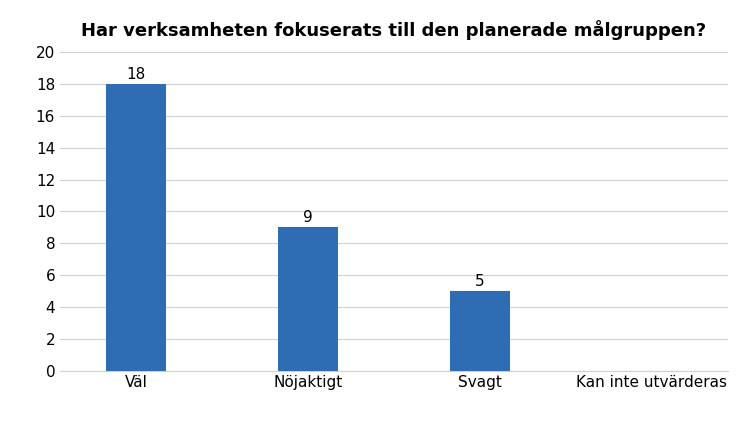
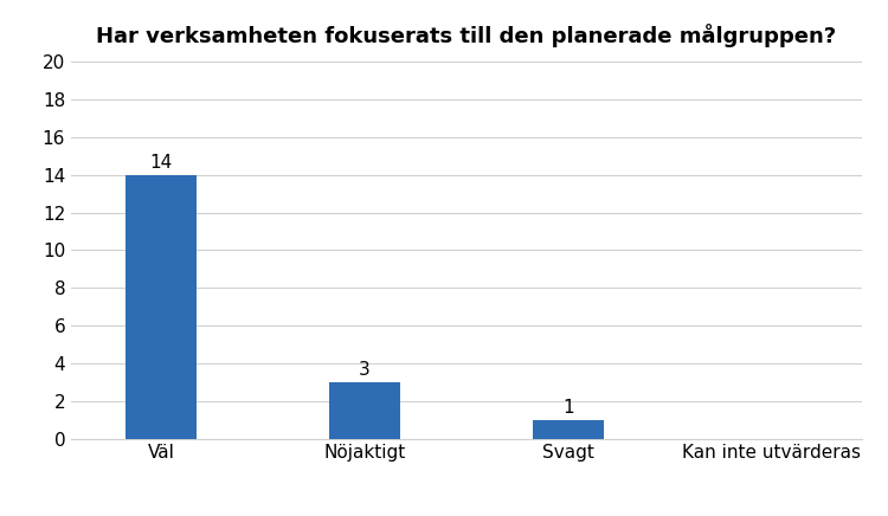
Väl: 18 -> 14
Nöjaktigt: 9 -> 3
Svagt: 5 -> 1
